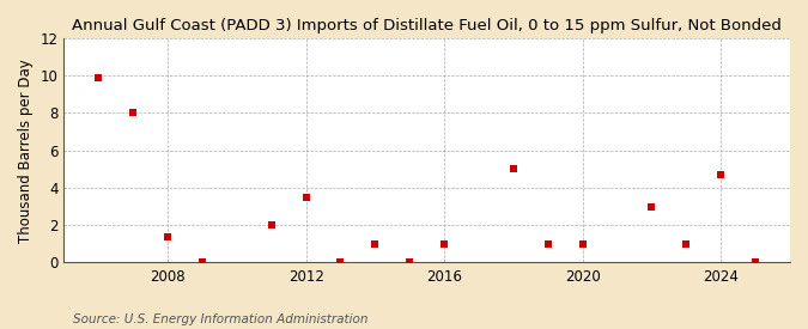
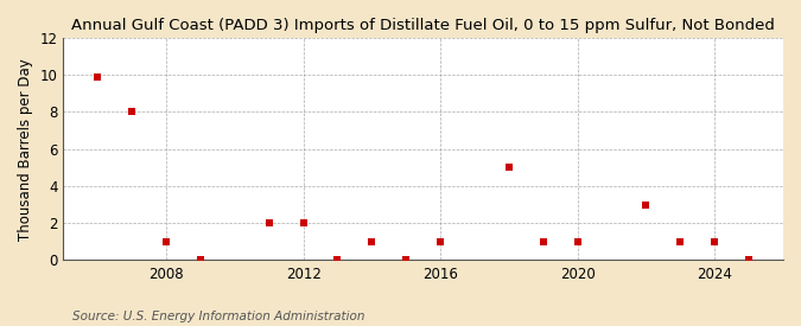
2008: 1.4 -> 1.0
2012: 3.5 -> 2.0
2024: 4.7 -> 1.0
